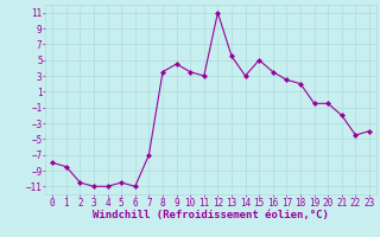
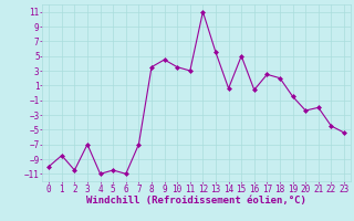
0: -8.0 -> -10.0
3: -11.0 -> -7.0
14: 3.0 -> 0.6
16: 3.5 -> 0.4
20: -0.5 -> -2.4
23: -4.0 -> -5.4
